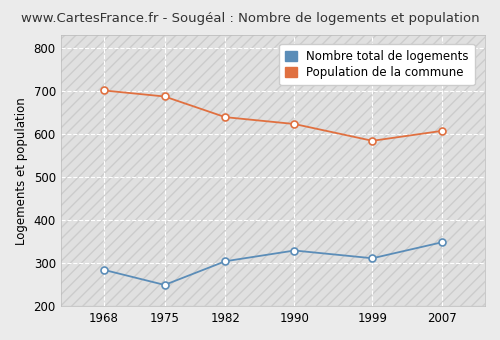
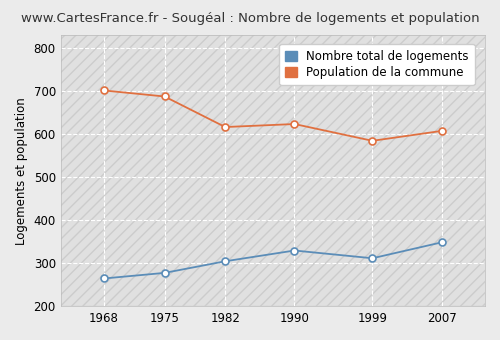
Nombre total de logements/1968: 285 -> 265
Nombre total de logements/1975: 250 -> 278
Population de la commune/1982: 640 -> 617
